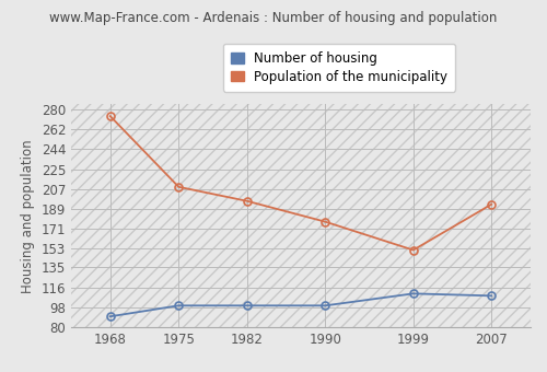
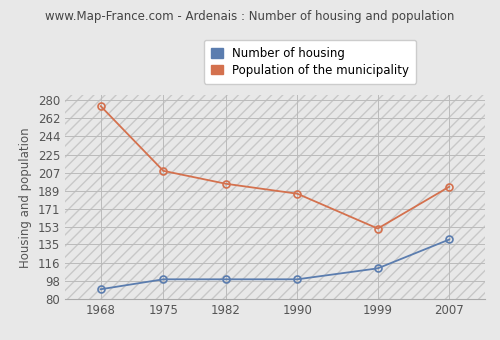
Population of the municipality/1990: 177 -> 186
Number of housing/2007: 109 -> 140
